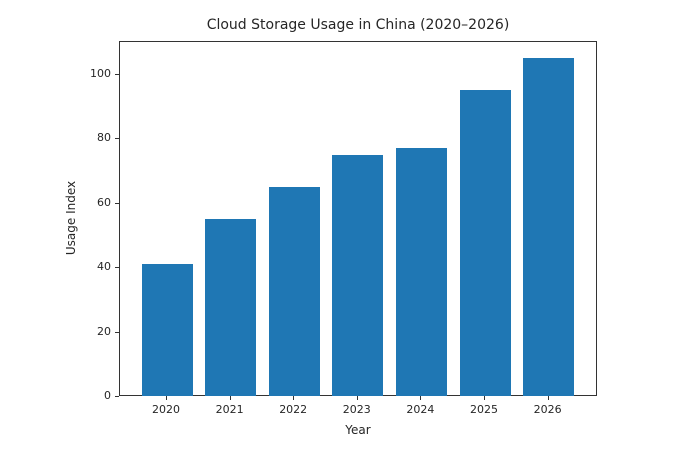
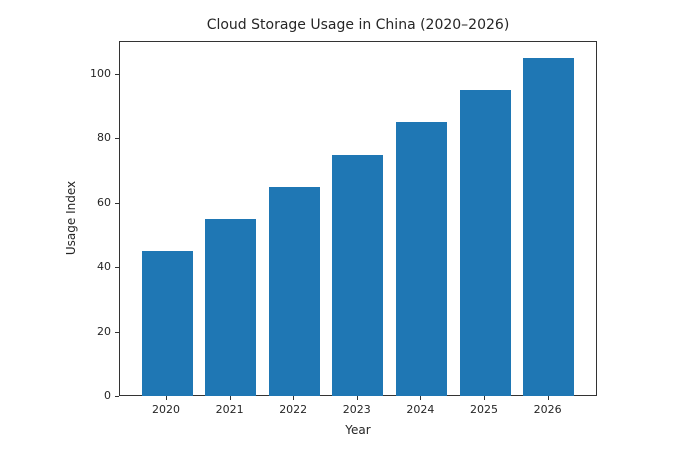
2020: 41 -> 45
2024: 77 -> 85
